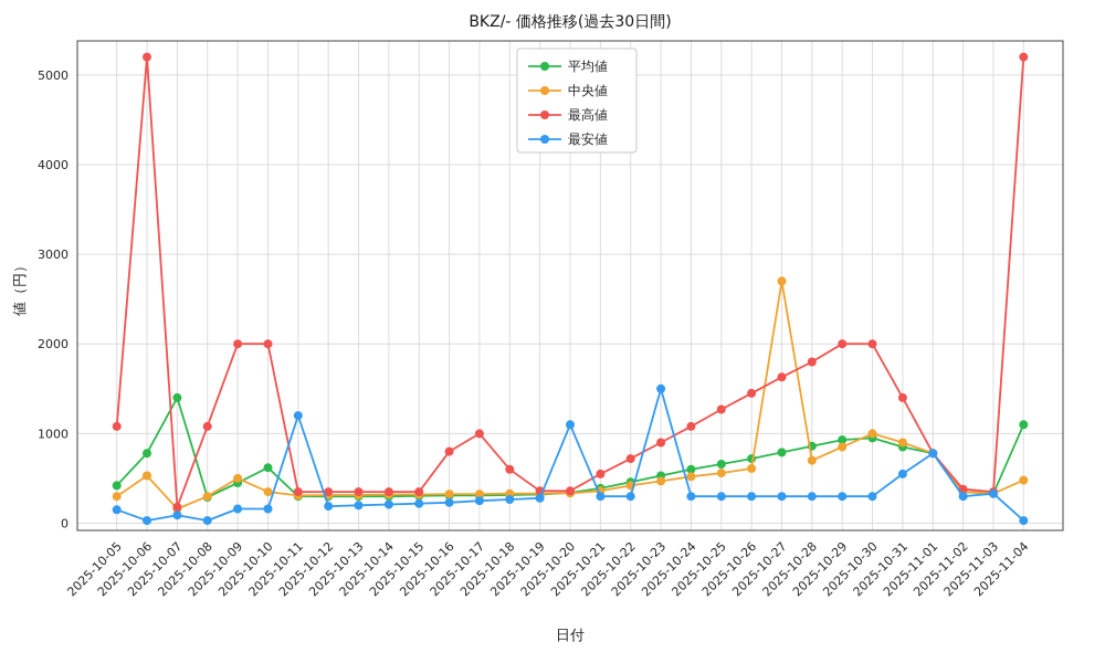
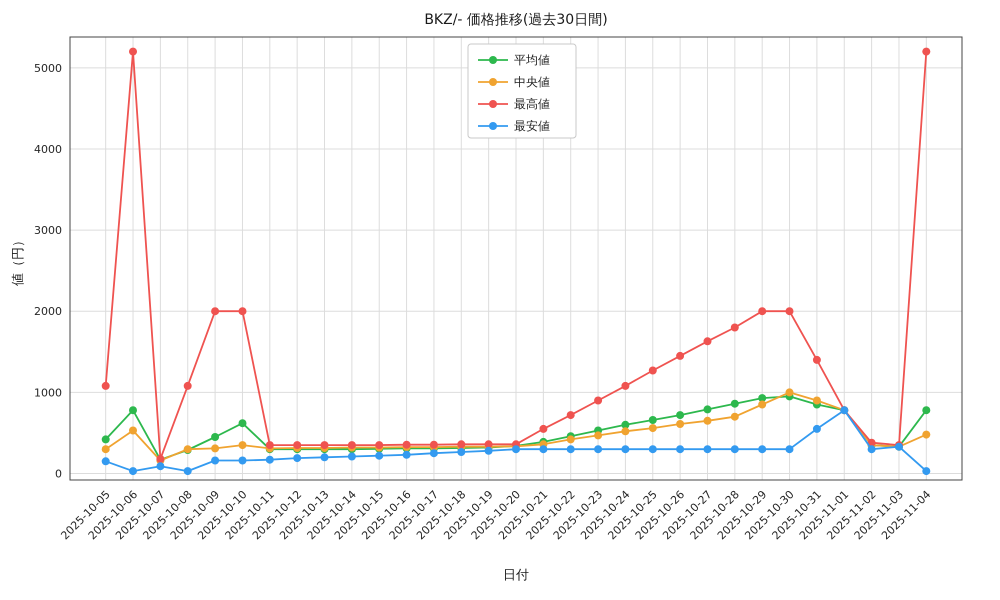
平均値/2025-10-07: 1400 -> 200
中央値/2025-10-09: 500 -> 300
最安値/2025-10-11: 1200 -> 200
最高値/2025-10-16: 800 -> 400
最高値/2025-10-17: 1000 -> 400
最高値/2025-10-18: 600 -> 400
最安値/2025-10-20: 1100 -> 300
最安値/2025-10-23: 1500 -> 300
中央値/2025-10-27: 2700 -> 600
平均値/2025-11-04: 1100 -> 800
